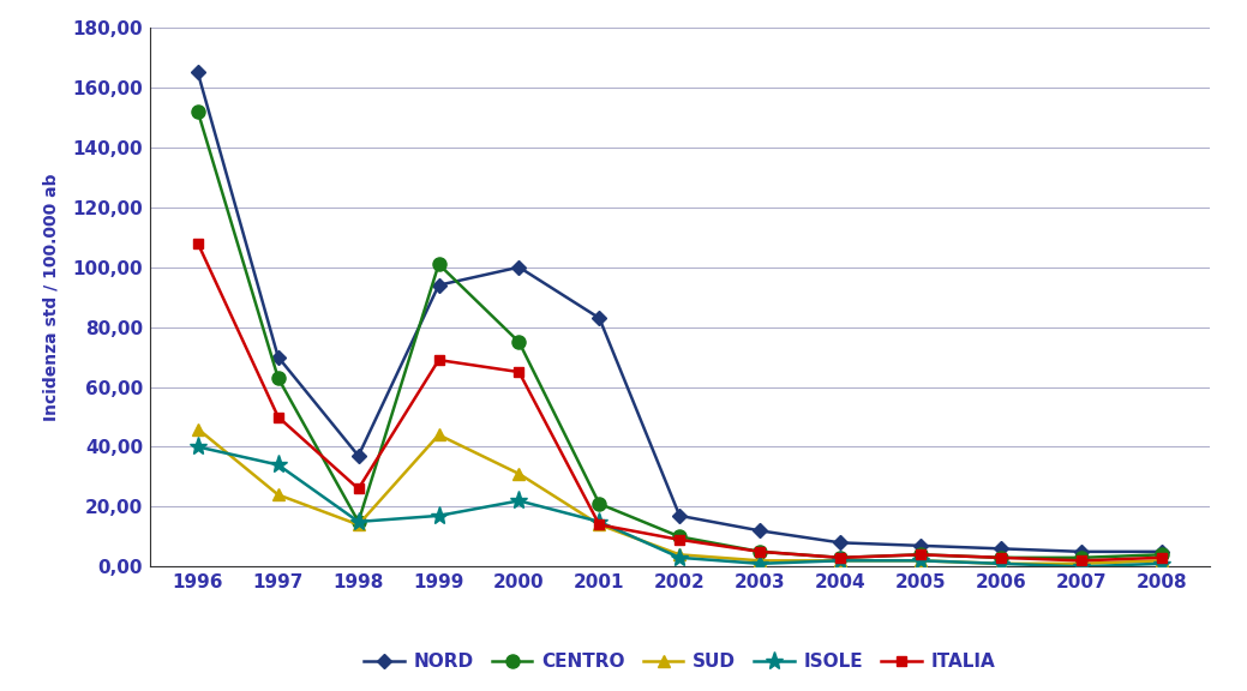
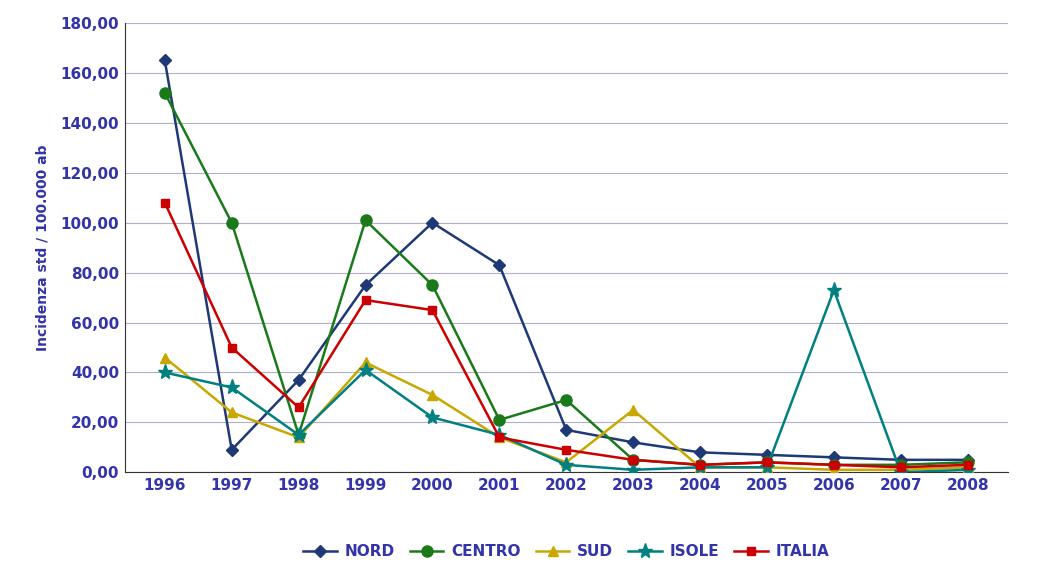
NORD/1997: 70 -> 9
CENTRO/1997: 63 -> 100
NORD/1999: 94 -> 75
ISOLE/1999: 17 -> 41
CENTRO/2002: 10 -> 29
SUD/2003: 2 -> 25
ISOLE/2006: 1 -> 73
